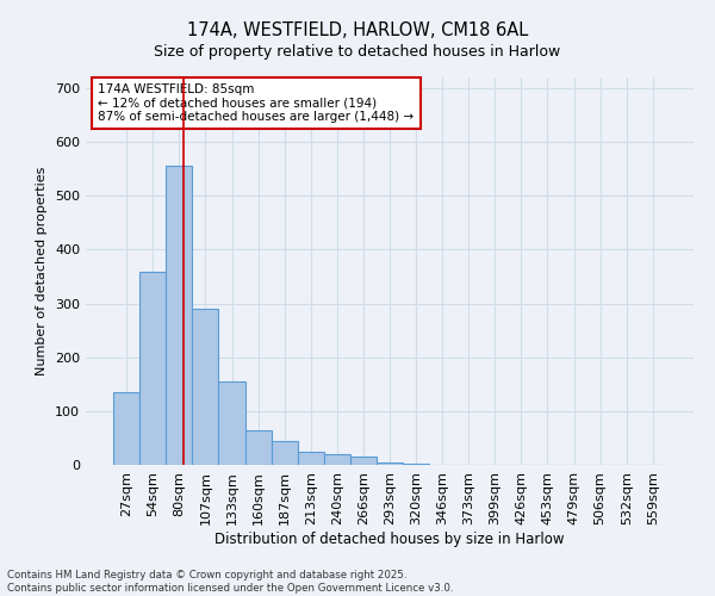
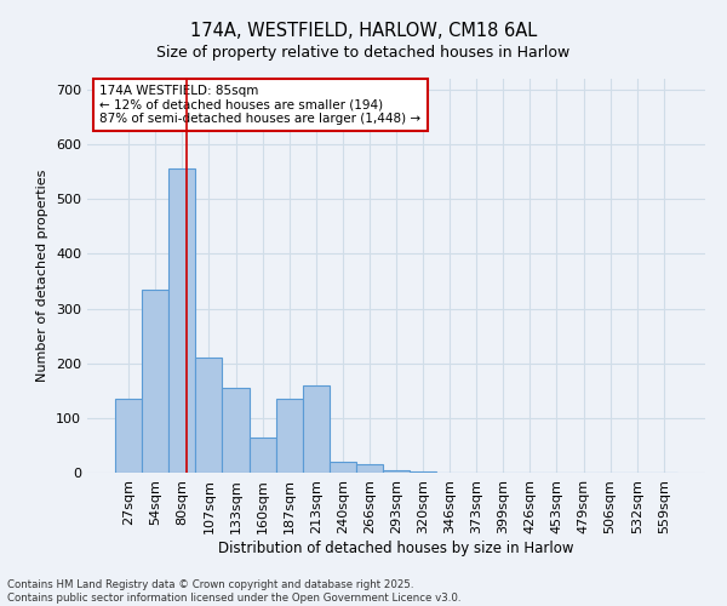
54sqm: 360 -> 335
107sqm: 290 -> 210
187sqm: 45 -> 135
213sqm: 25 -> 160
